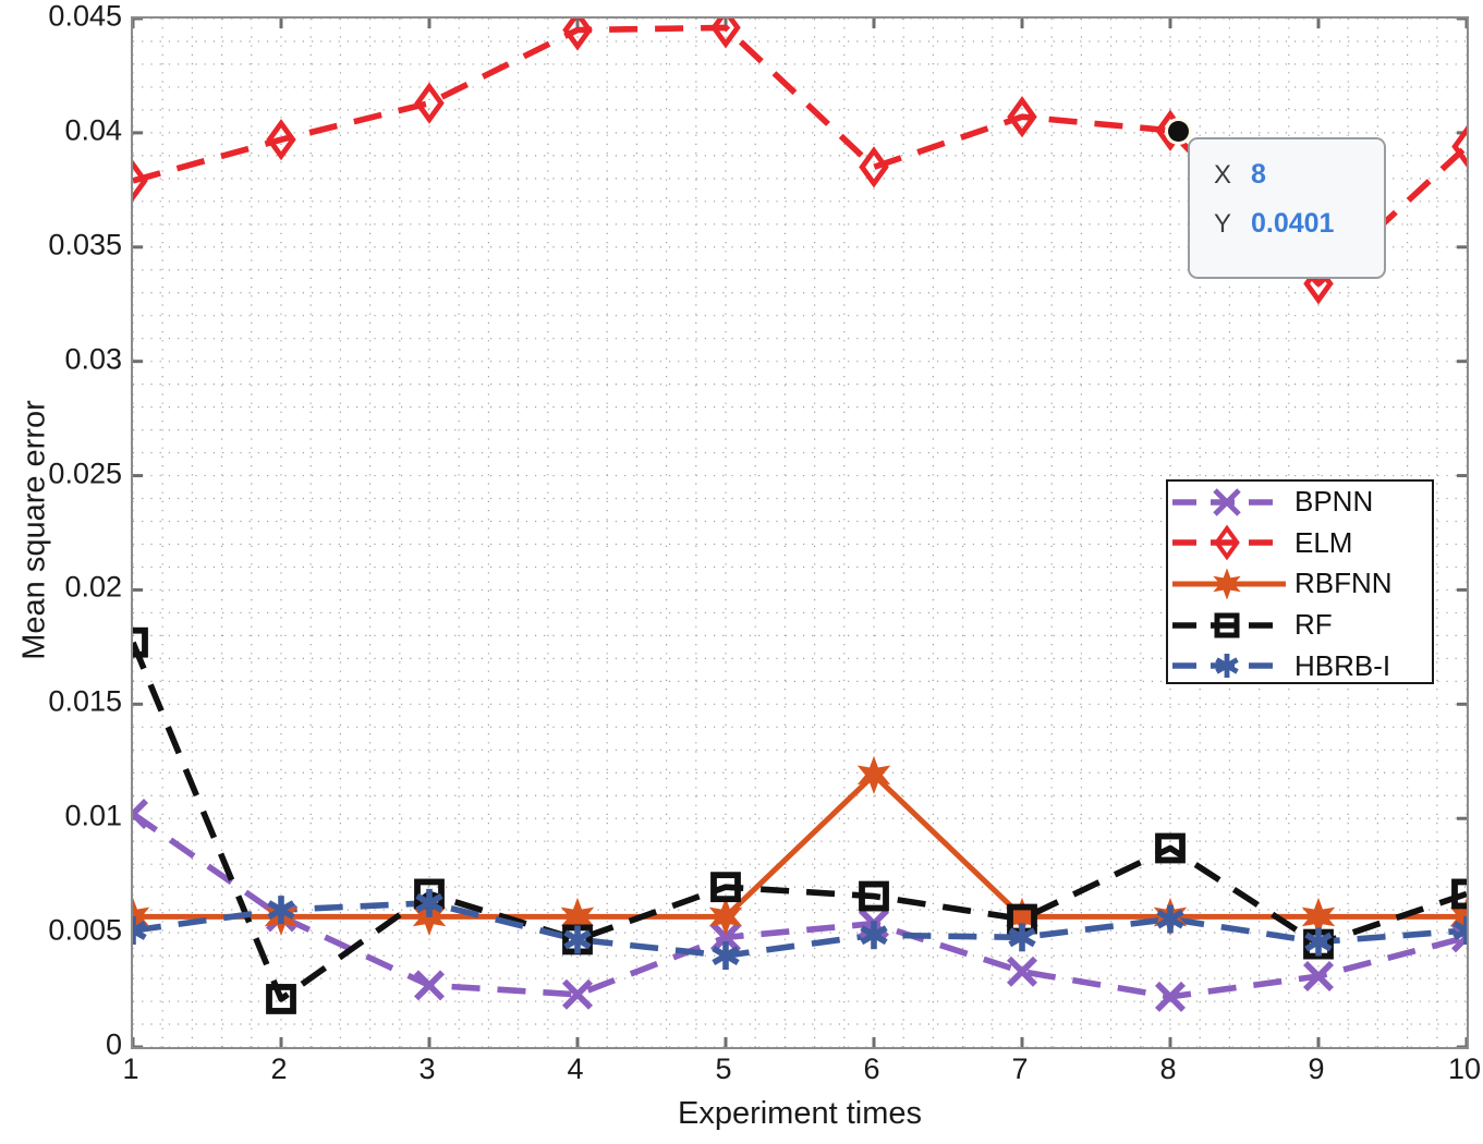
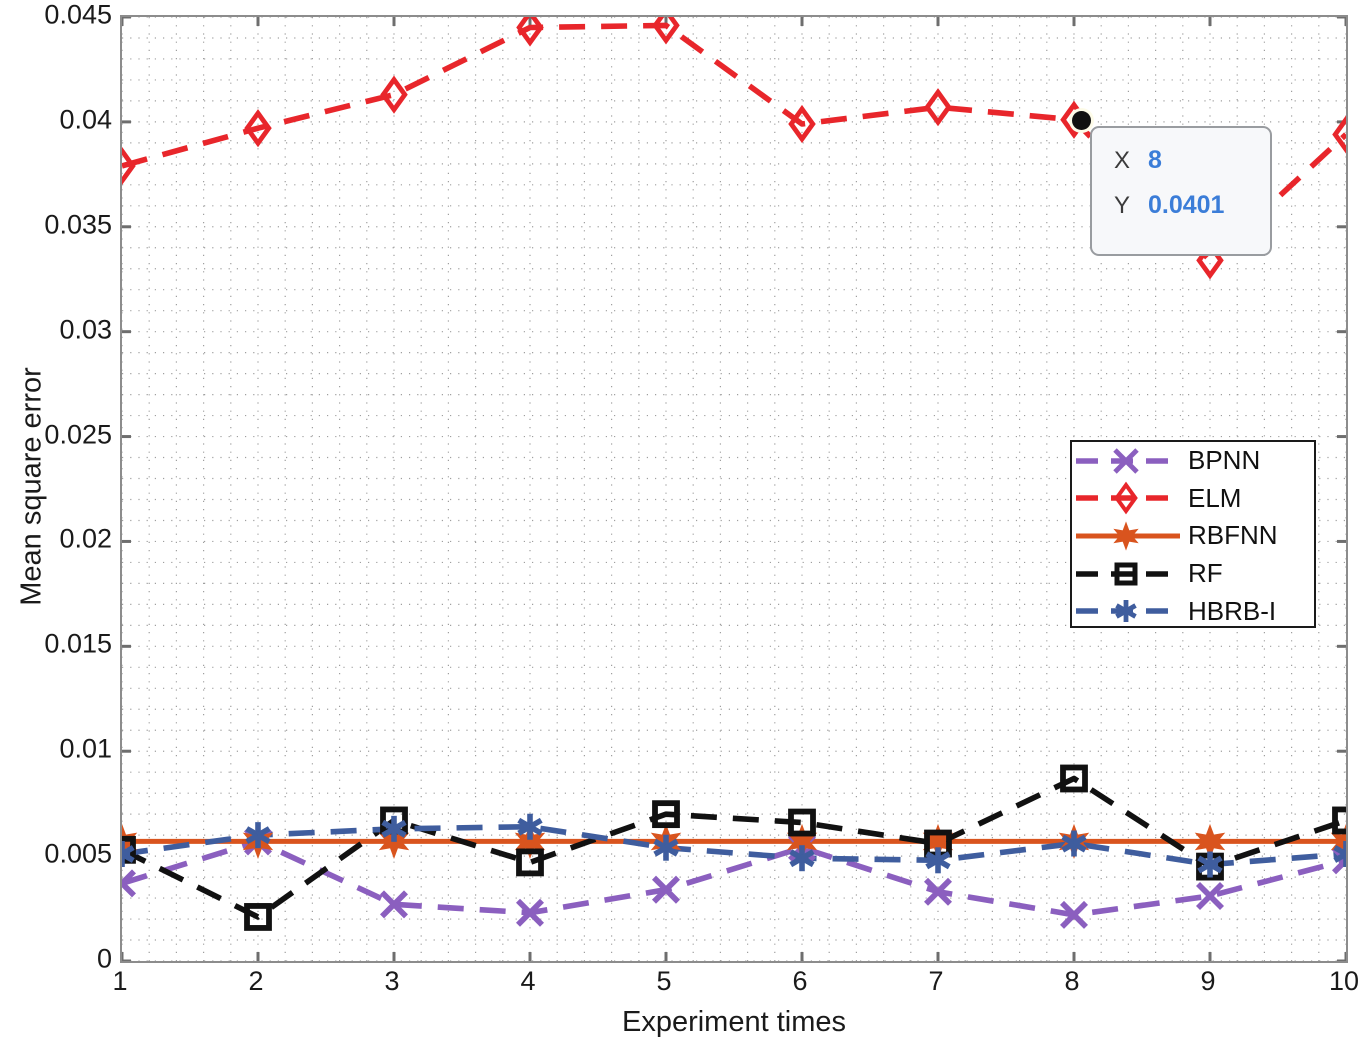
BPNN/1: 0.0102 -> 0.0037
RF/1: 0.0177 -> 0.0053
HBRB-I/4: 0.0047 -> 0.0064
BPNN/5: 0.0048 -> 0.0034
HBRB-I/5: 0.0040 -> 0.0054
ELM/6: 0.0385 -> 0.0399
RBFNN/6: 0.0119 -> 0.0057
